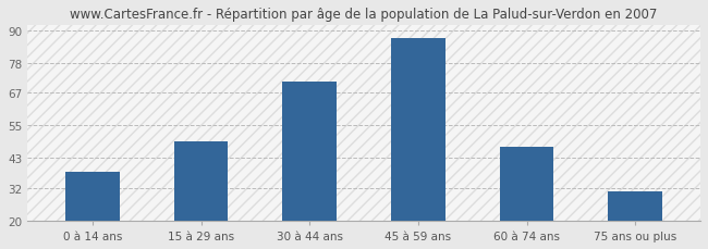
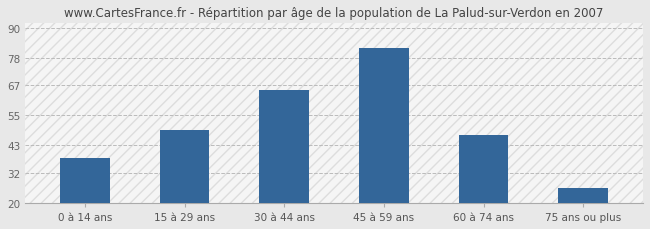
30 à 44 ans: 71 -> 65
45 à 59 ans: 87 -> 82
75 ans ou plus: 31 -> 26
